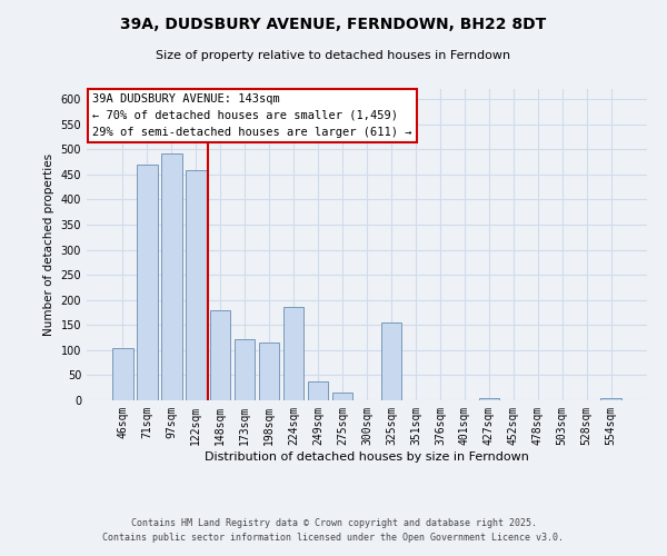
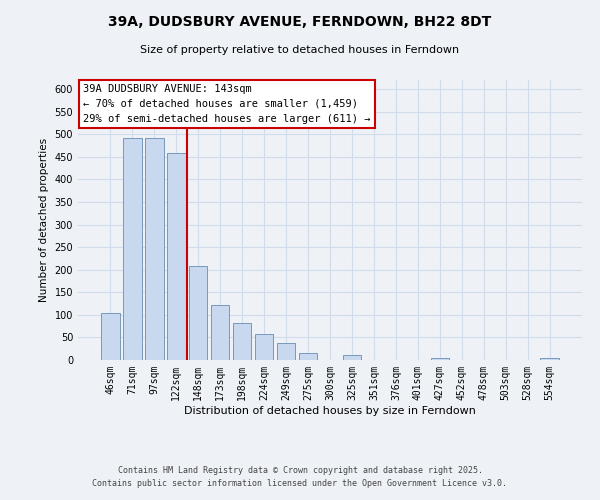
71sqm: 470 -> 492
148sqm: 180 -> 208
198sqm: 115 -> 82
224sqm: 185 -> 58
325sqm: 155 -> 10
